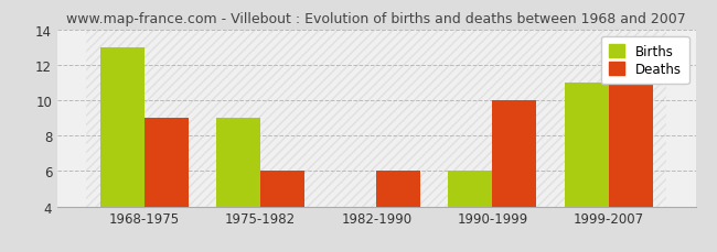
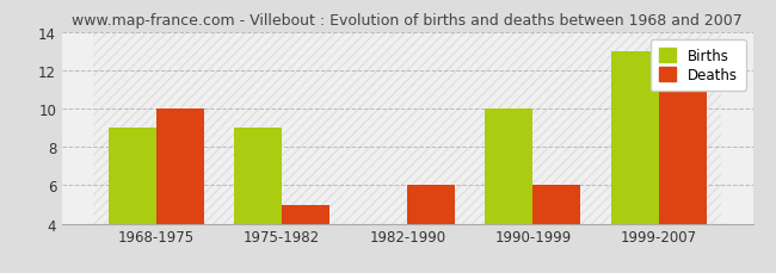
Births/1968-1975: 13 -> 9
Deaths/1968-1975: 9 -> 10
Deaths/1975-1982: 6 -> 5
Births/1990-1999: 6 -> 10
Deaths/1990-1999: 10 -> 6
Births/1999-2007: 11 -> 13
